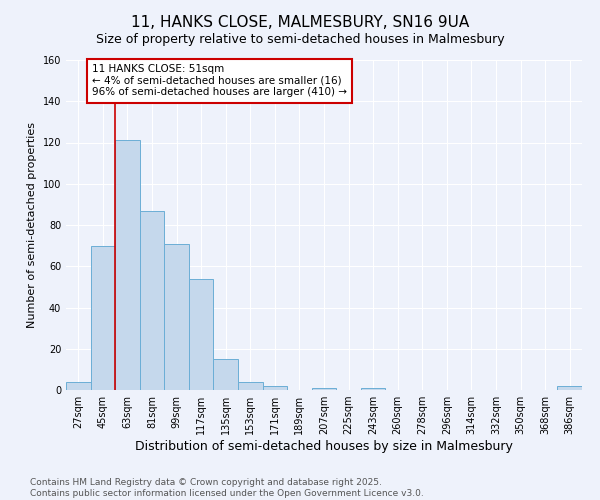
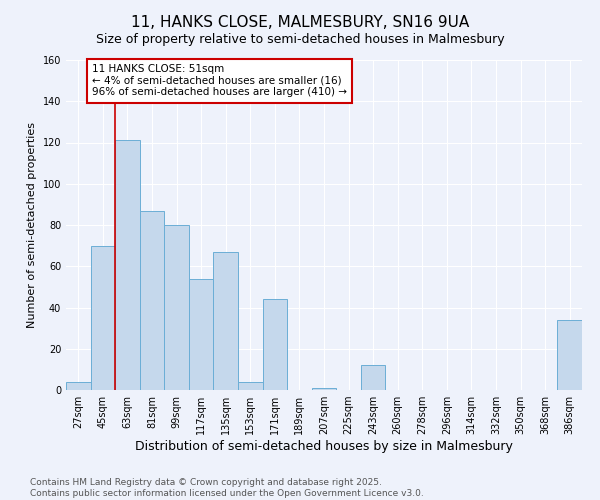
99sqm: 71 -> 80
135sqm: 15 -> 67
171sqm: 2 -> 44
243sqm: 1 -> 12
386sqm: 2 -> 34
